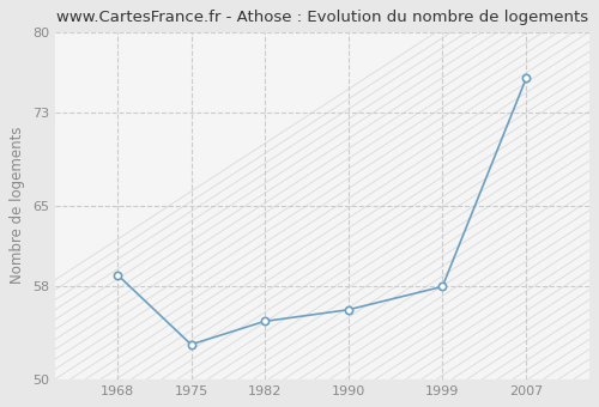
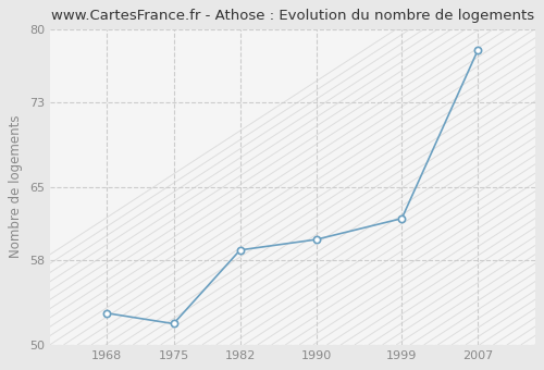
1968: 59 -> 53
1975: 53 -> 52
1982: 55 -> 59
1990: 56 -> 60
1999: 58 -> 62
2007: 76 -> 78
